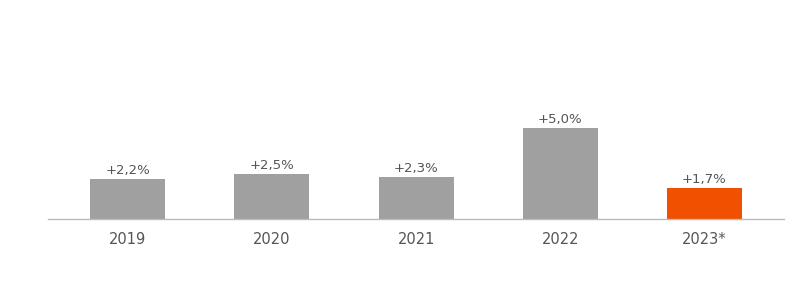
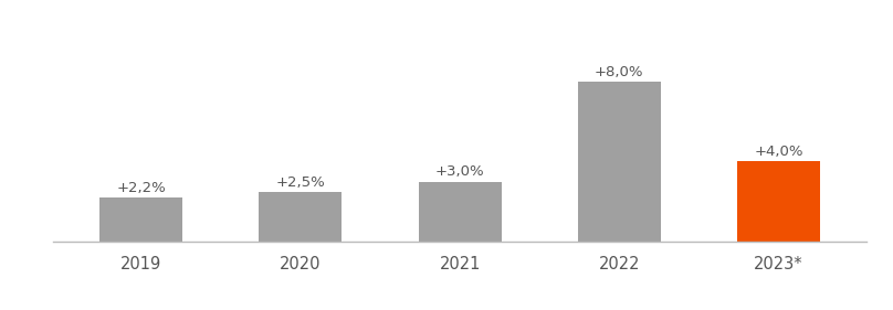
2021: +2,3% -> +3,0%
2022: +5,0% -> +8,0%
2023*: +1,7% -> +4,0%
